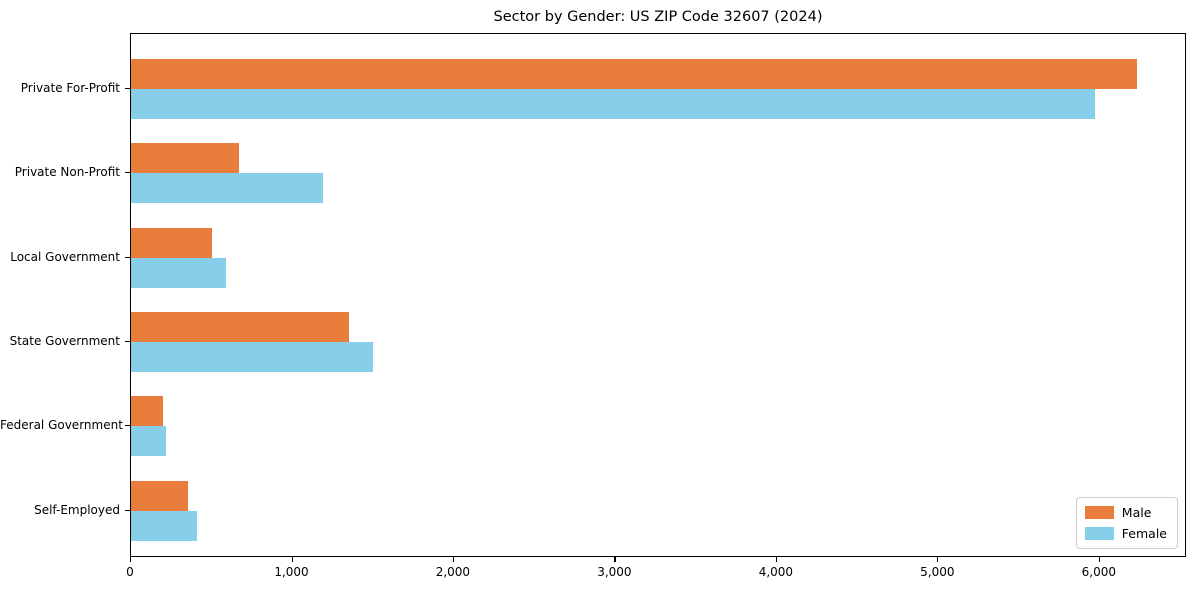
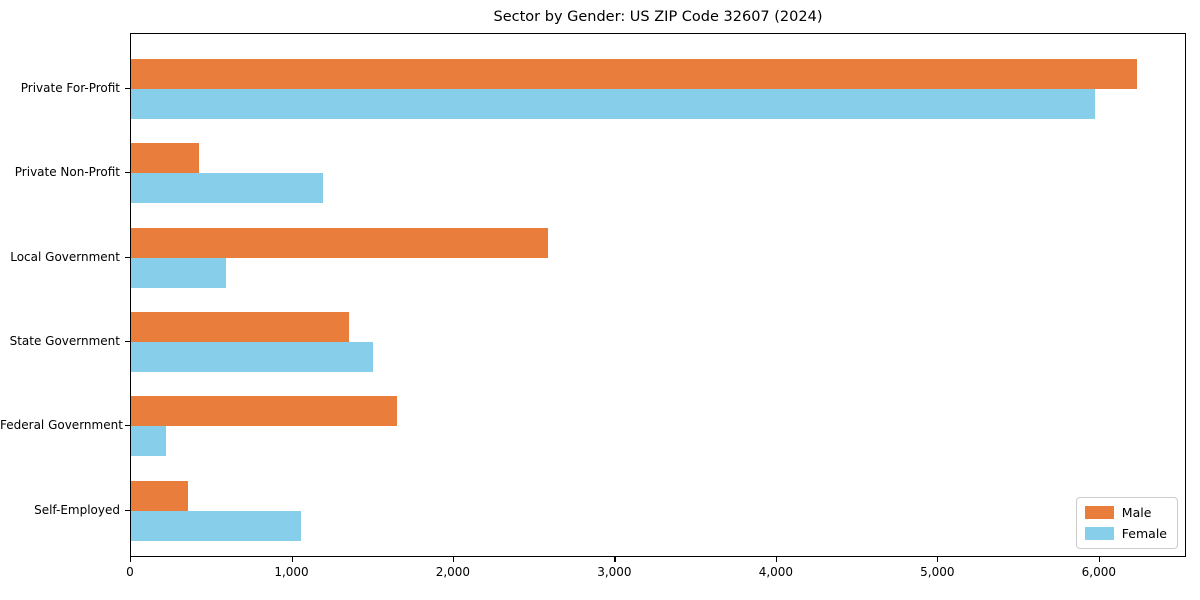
Male/Private Non-Profit: 670 -> 420
Male/Local Government: 500 -> 2580
Male/Federal Government: 200 -> 1650
Female/Self-Employed: 410 -> 1050
